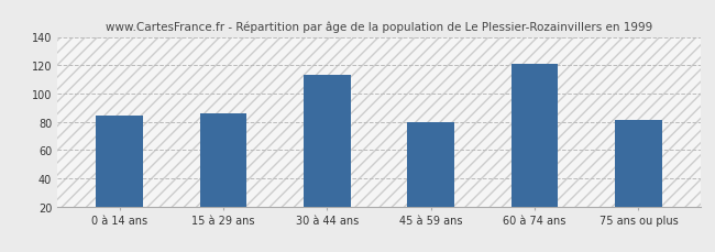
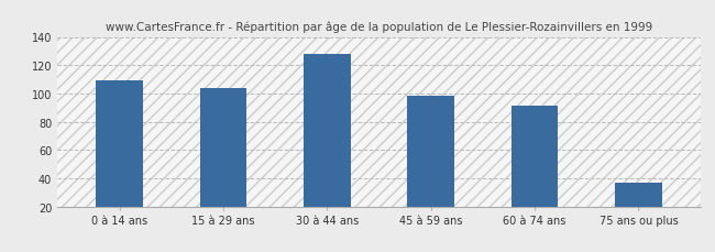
0 à 14 ans: 84 -> 109
15 à 29 ans: 86 -> 104
30 à 44 ans: 113 -> 128
45 à 59 ans: 80 -> 98
60 à 74 ans: 121 -> 91
75 ans ou plus: 81 -> 37
